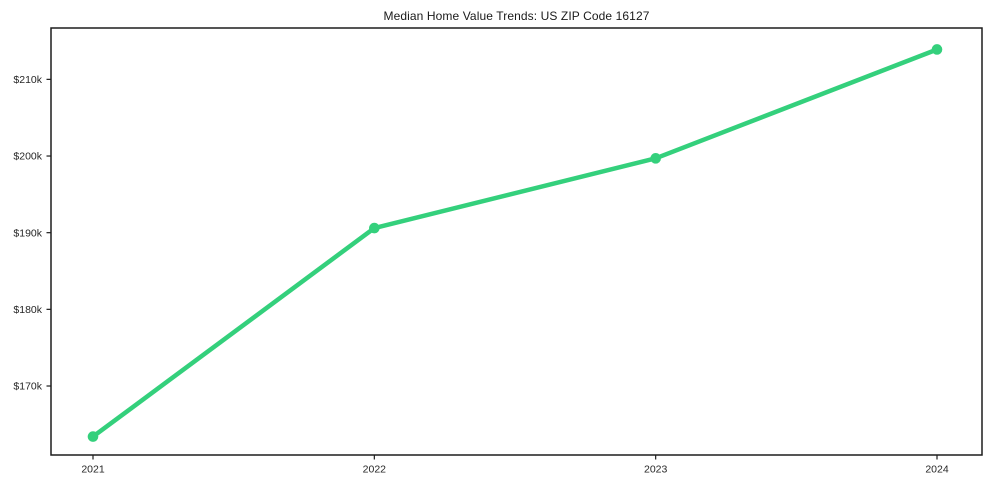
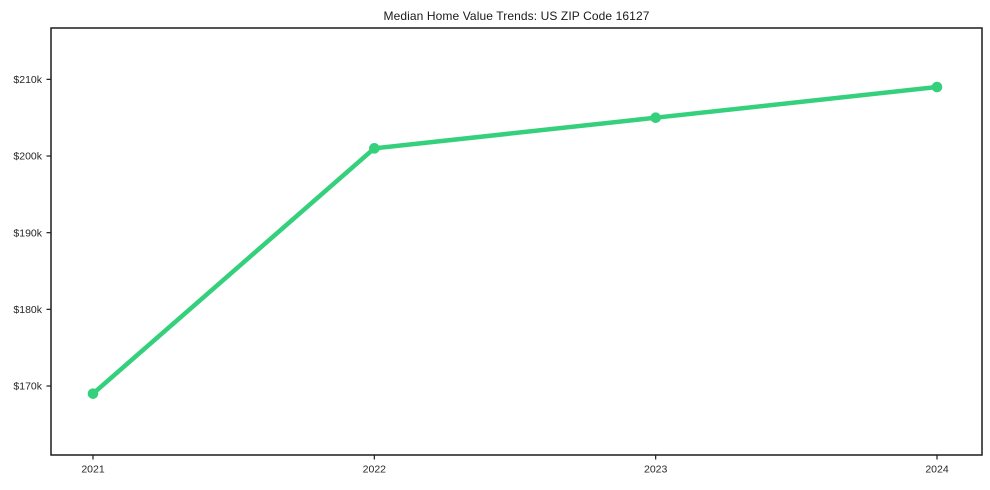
2021: $163k -> $169k
2022: $191k -> $201k
2023: $200k -> $205k
2024: $214k -> $209k
